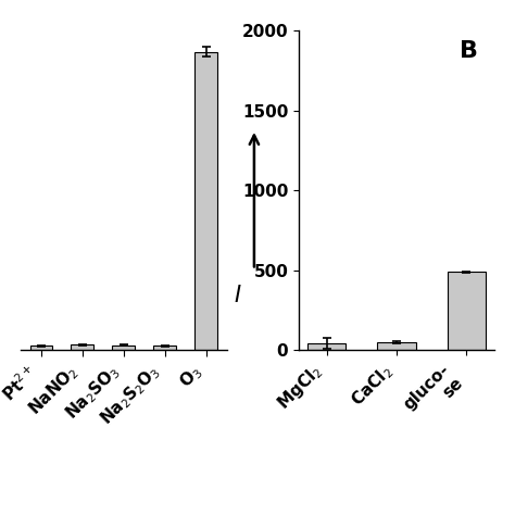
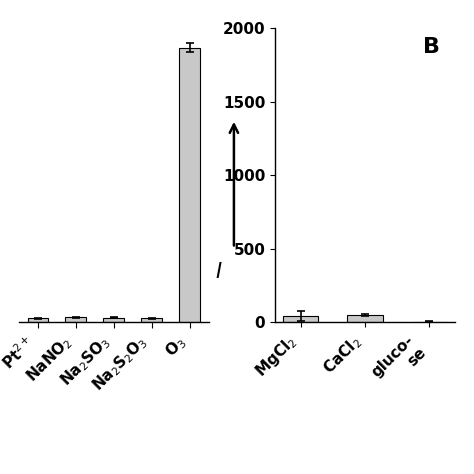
gluco- se: 490 -> 0
